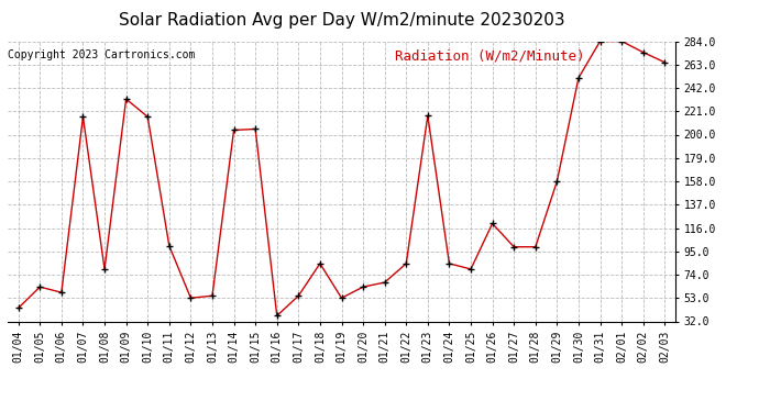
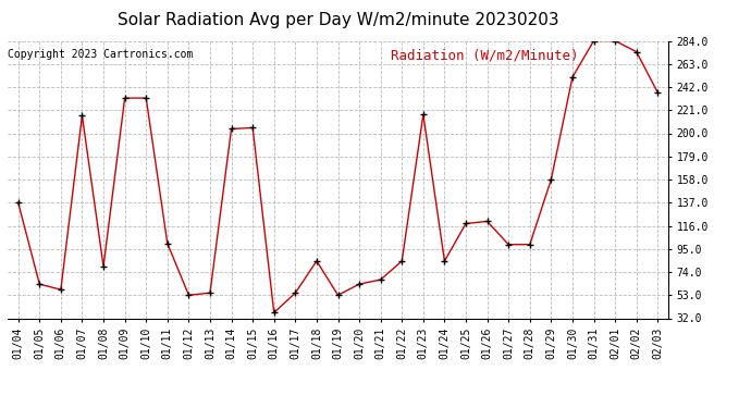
01/04: 44 -> 137
01/10: 216 -> 232
01/25: 79 -> 118
02/03: 265 -> 237
